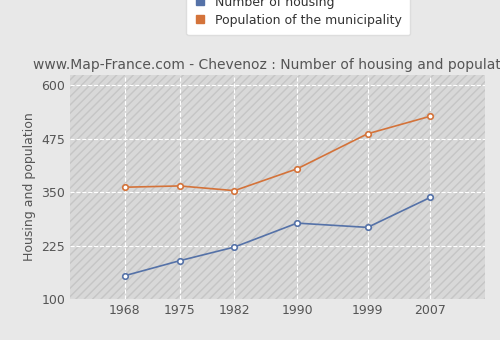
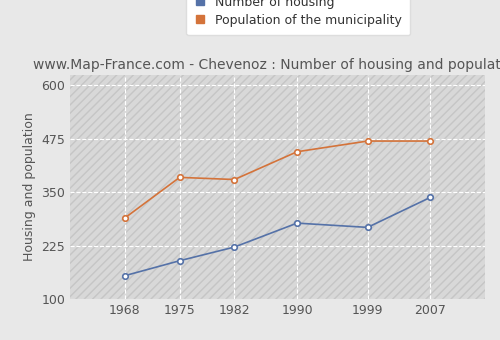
Population of the municipality/1968: 362 -> 290
Population of the municipality/1975: 365 -> 385
Population of the municipality/1982: 354 -> 380
Population of the municipality/1990: 405 -> 445
Population of the municipality/1999: 487 -> 470
Population of the municipality/2007: 528 -> 470
